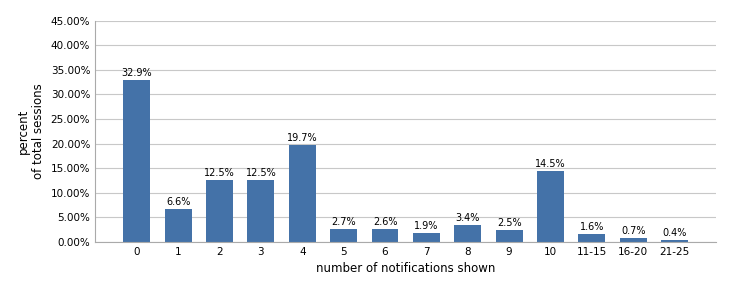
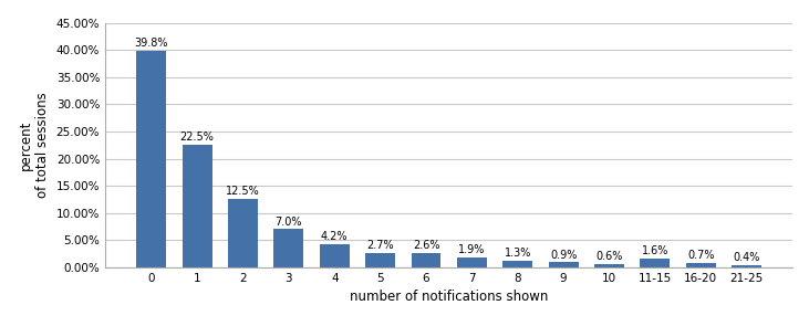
0: 32.9% -> 39.8%
1: 6.6% -> 22.5%
3: 12.5% -> 7.0%
4: 19.7% -> 4.2%
8: 3.4% -> 1.3%
9: 2.5% -> 0.9%
10: 14.5% -> 0.6%
